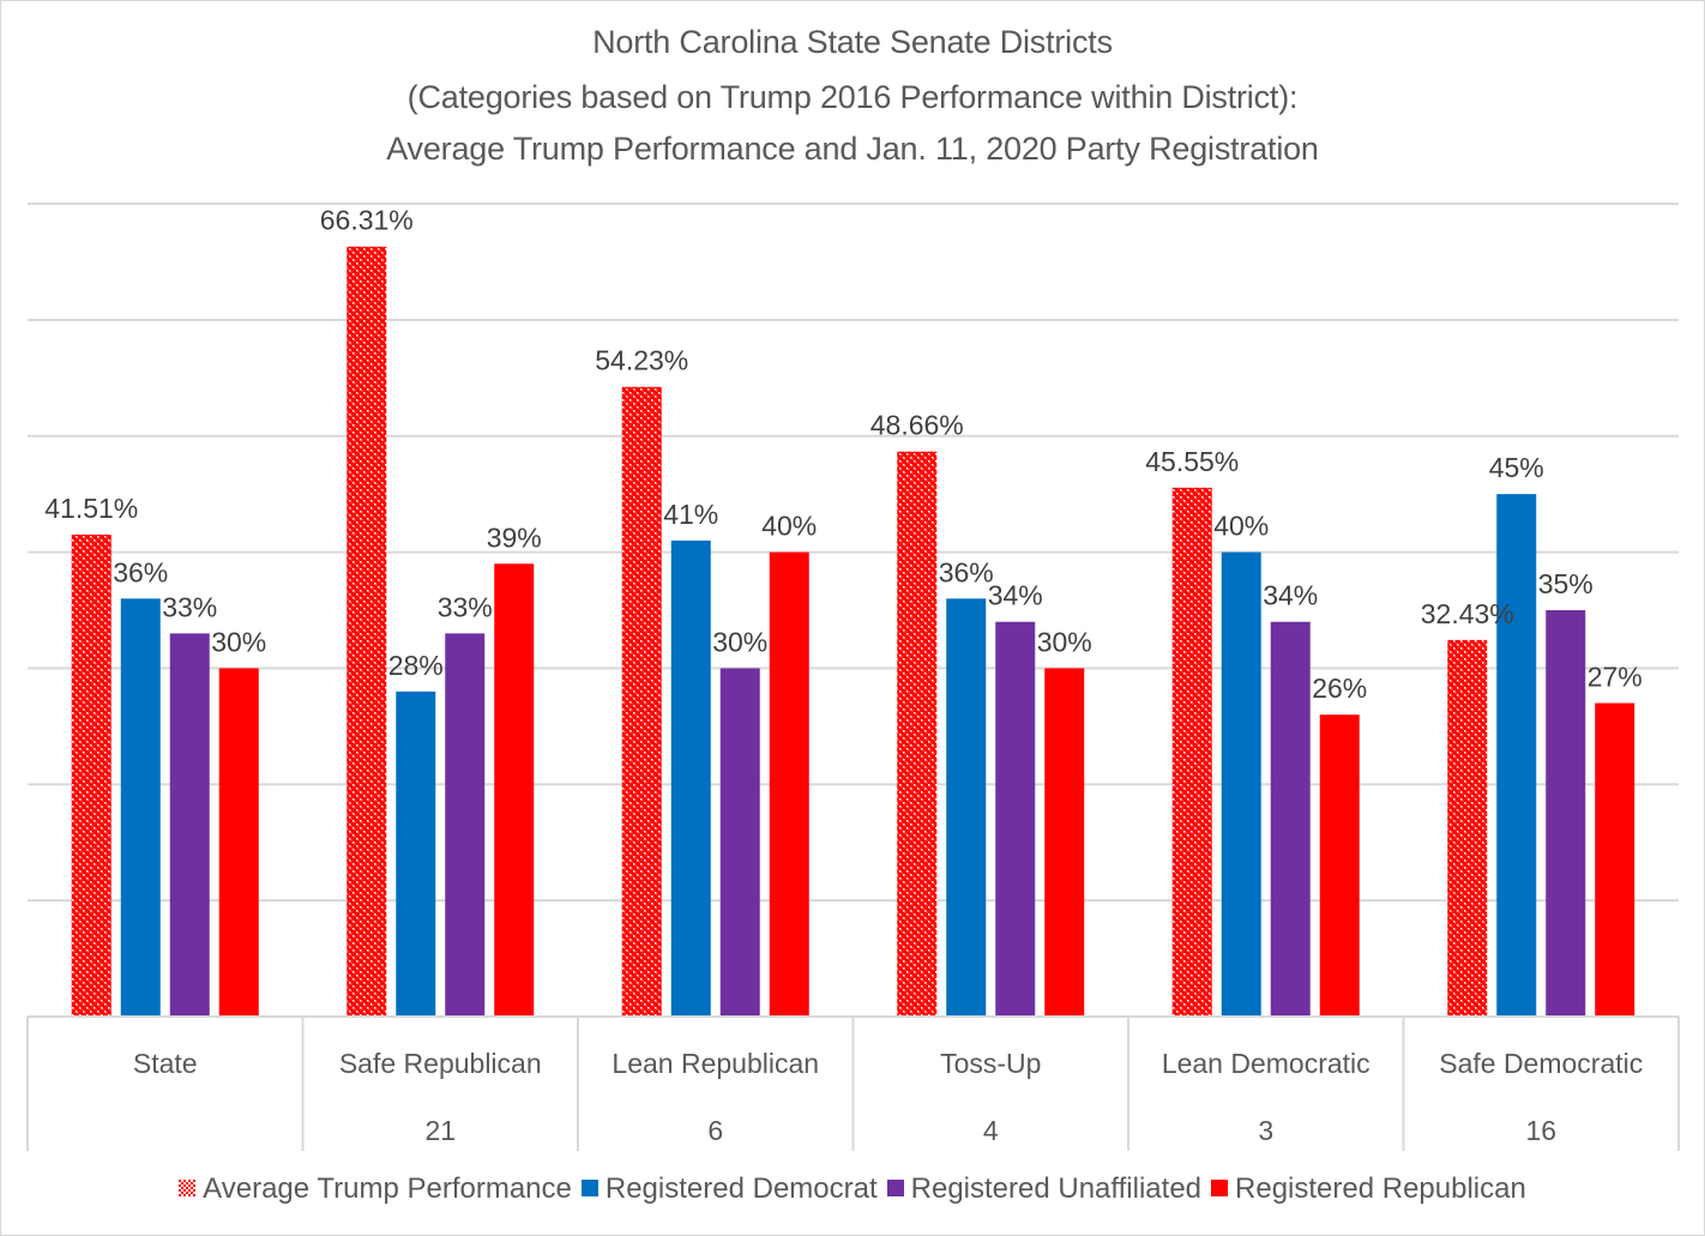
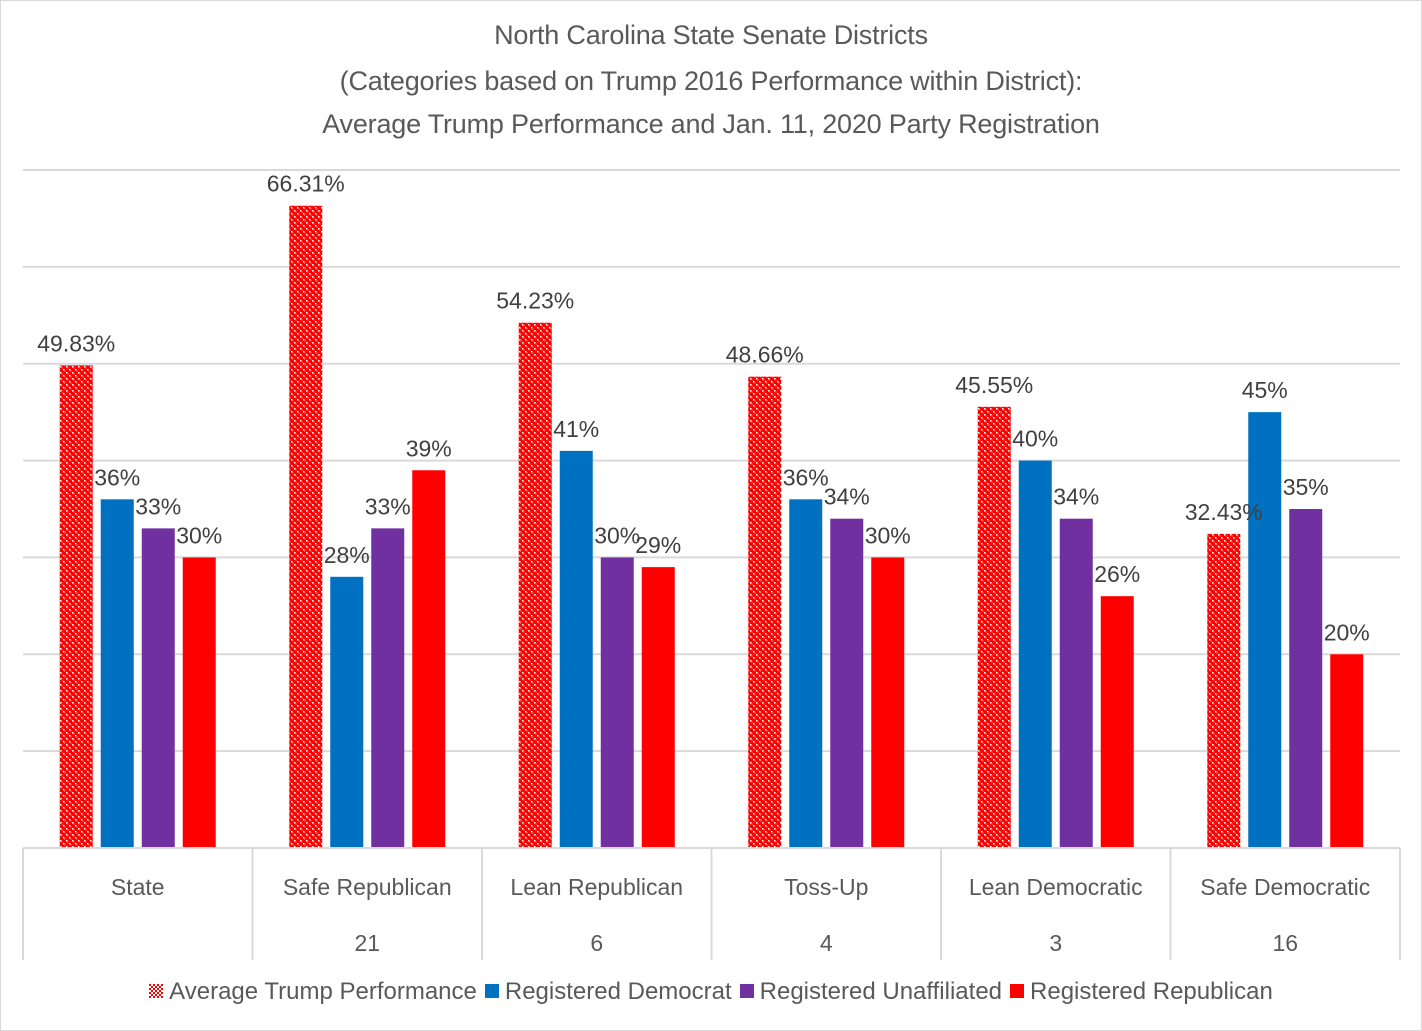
Average Trump Performance/State: 41.51% -> 49.83%
Registered Republican/Lean Republican: 40% -> 29%
Registered Republican/Safe Democratic: 27% -> 20%
